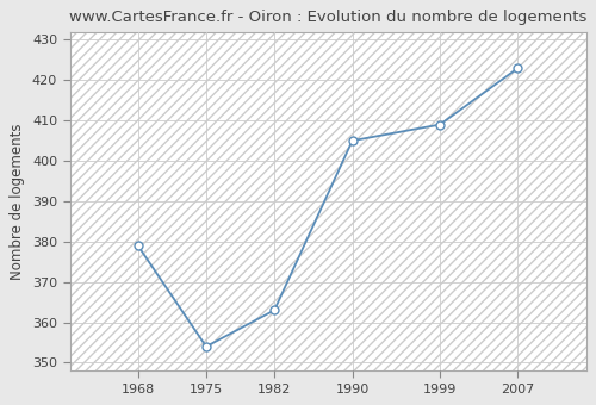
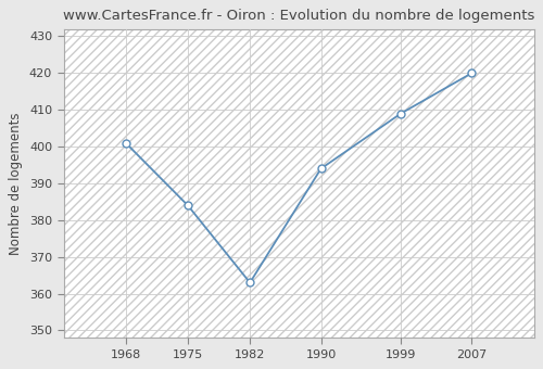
1968: 379 -> 401
1975: 354 -> 384
1990: 405 -> 394
2007: 423 -> 420
